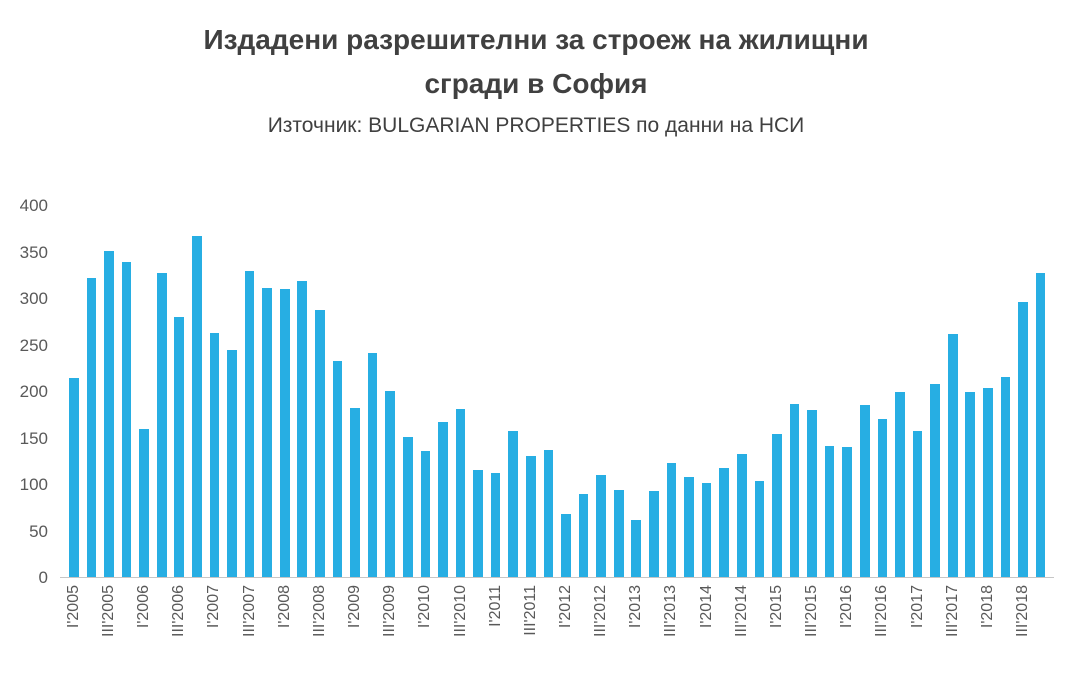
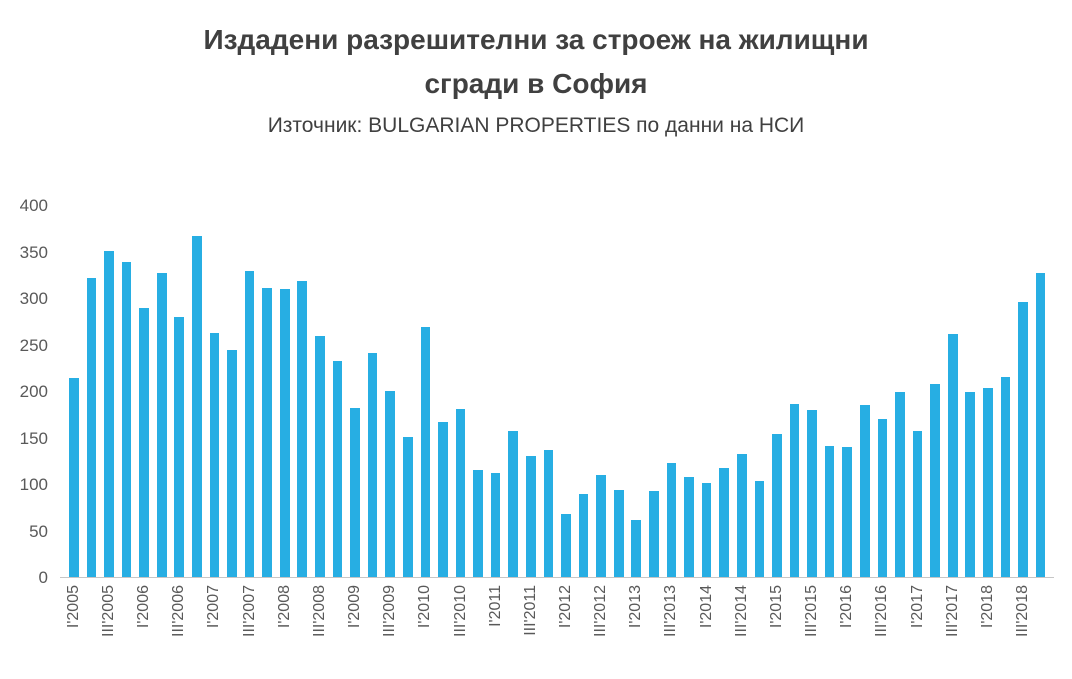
I'2006: 160 -> 290
III'2008: 290 -> 260
I'2010: 140 -> 270
